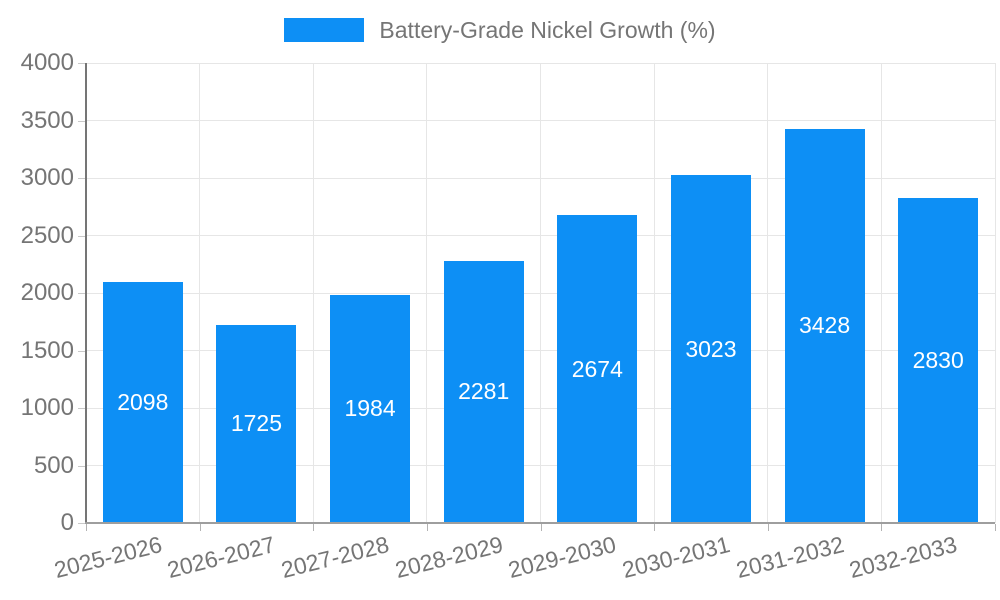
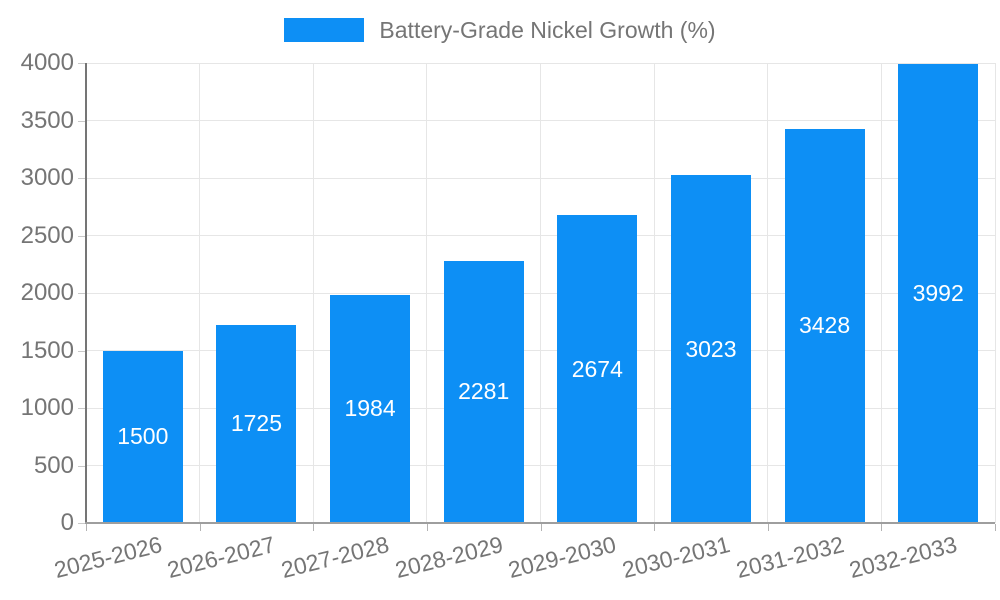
2025-2026: 2098 -> 1500
2032-2033: 2830 -> 3992
